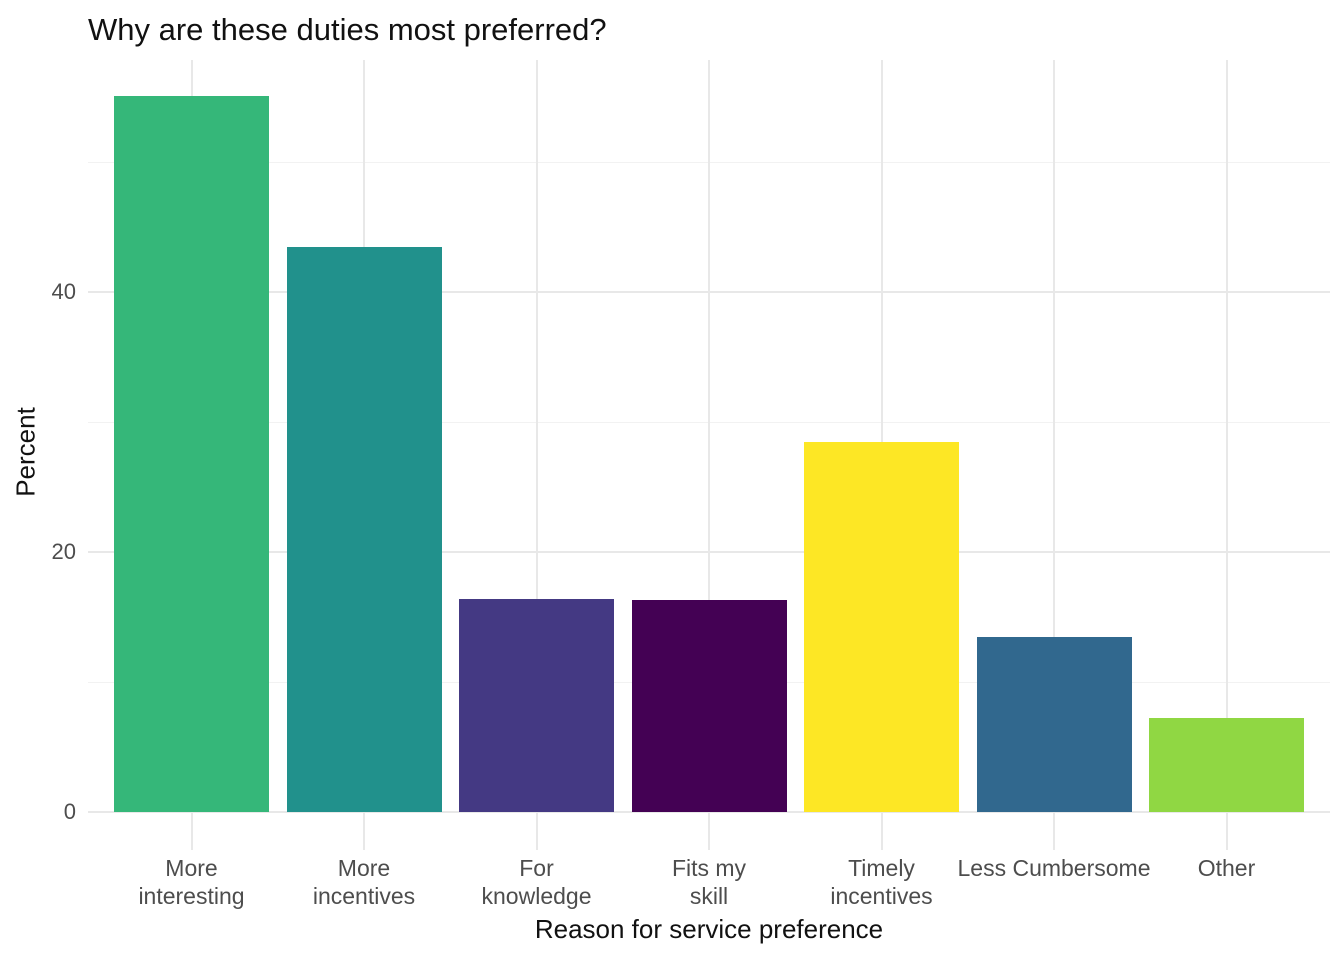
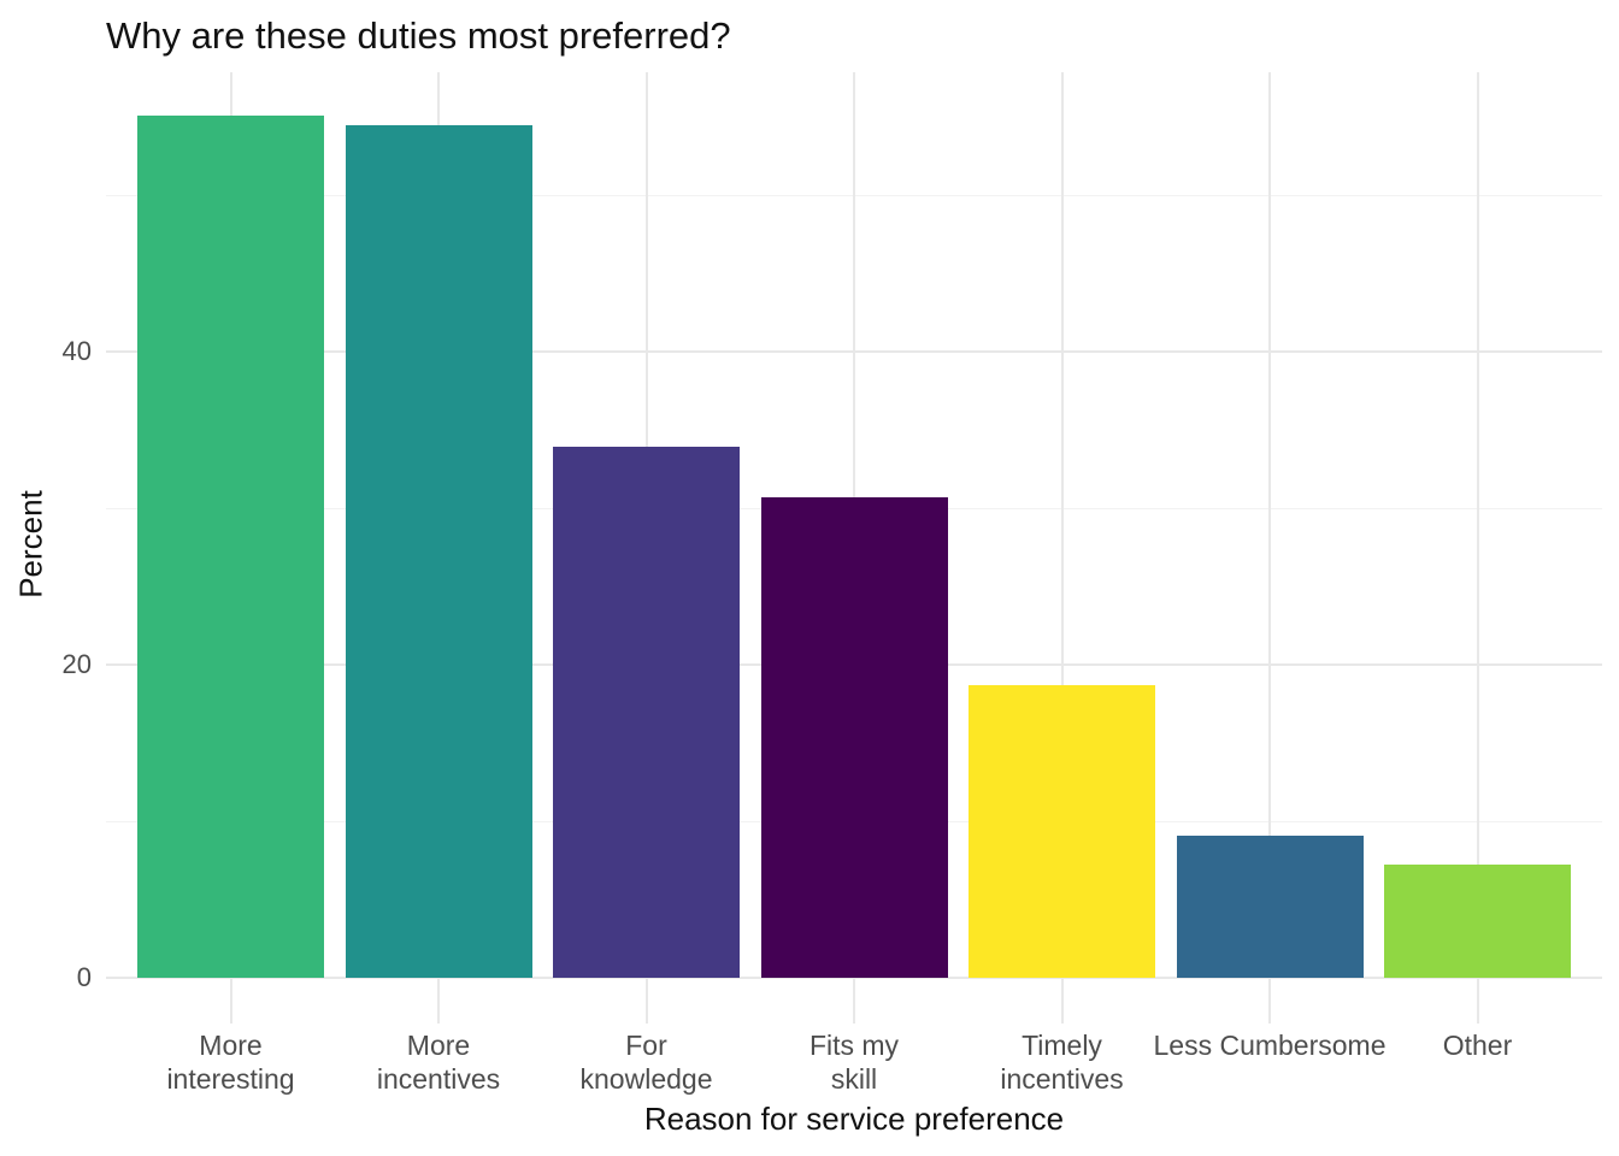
More incentives: 43.5 -> 54.5
For knowledge: 16.4 -> 33.9
Fits my skill: 16.3 -> 30.7
Timely incentives: 28.5 -> 18.7
Less Cumbersome: 13.5 -> 9.1
